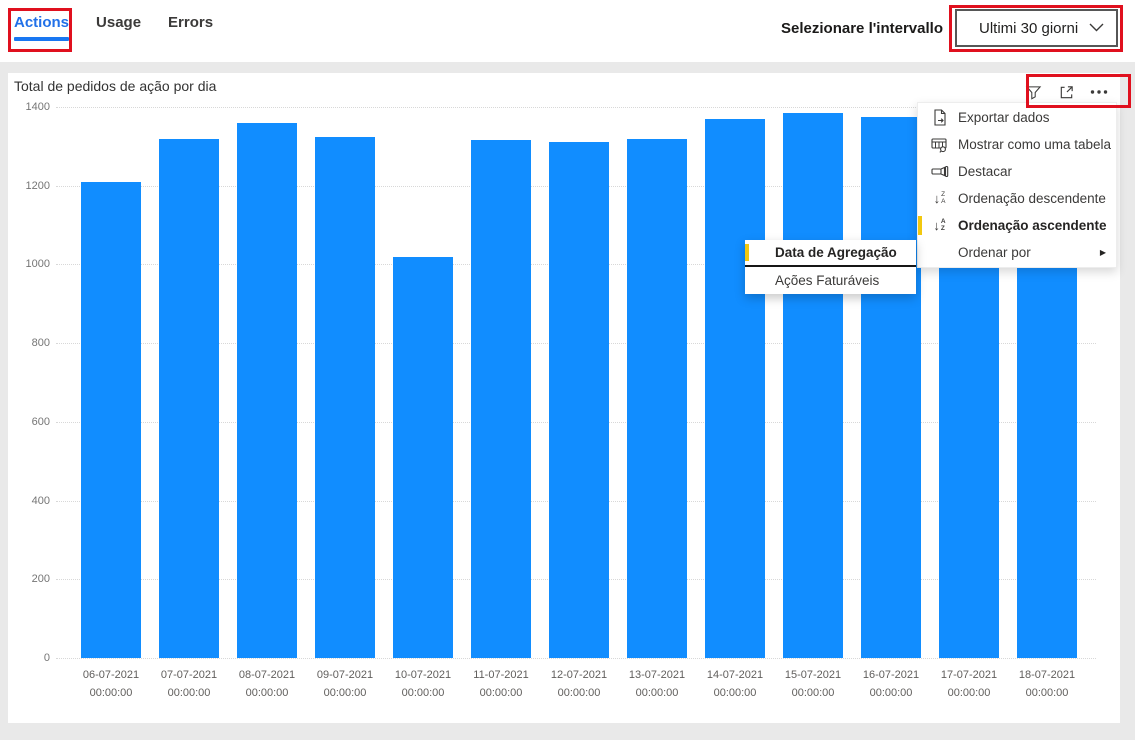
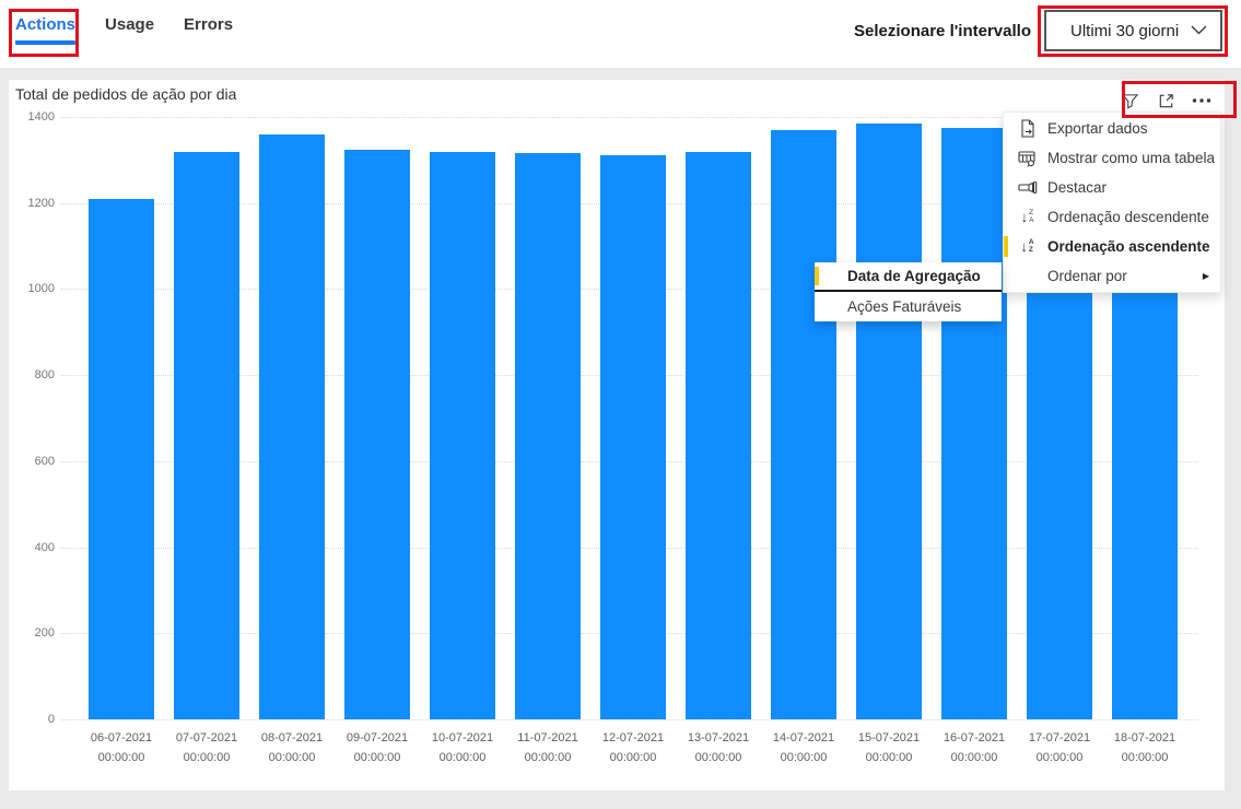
10-07-2021: 1020 -> 1320
